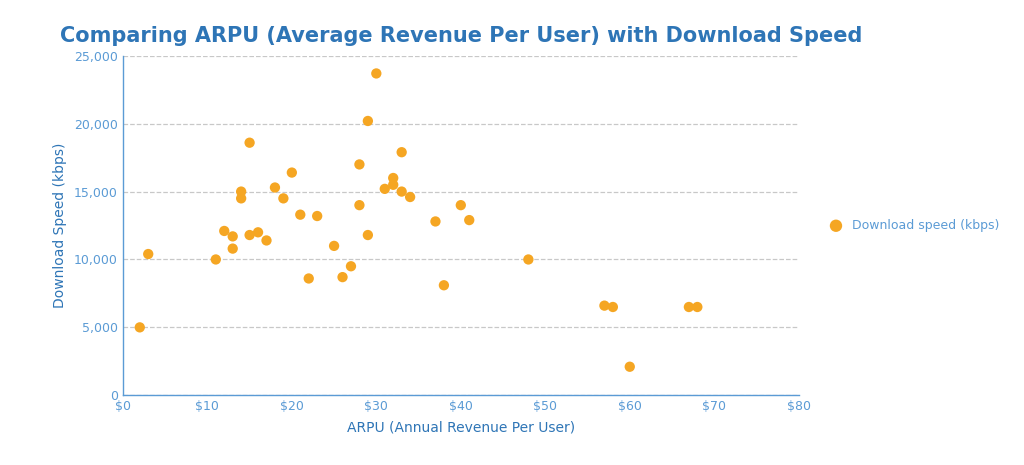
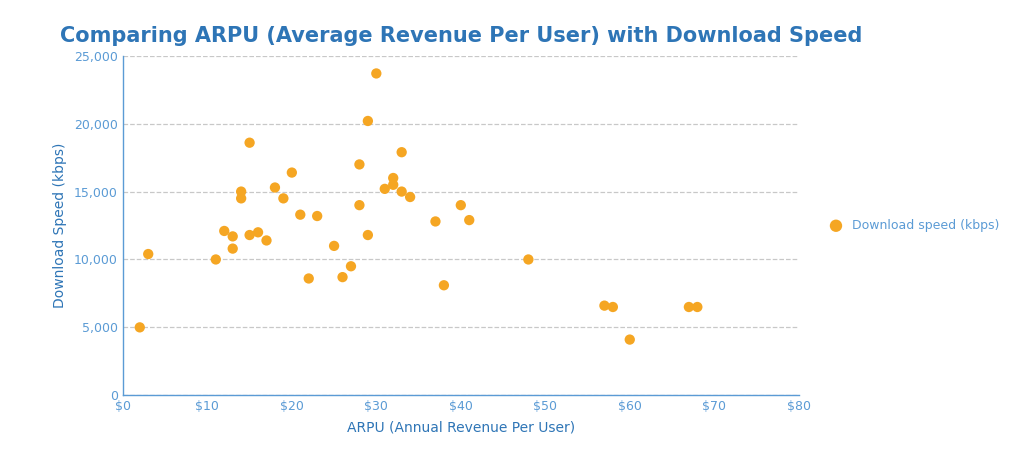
$60: 2,100 -> 4,100
